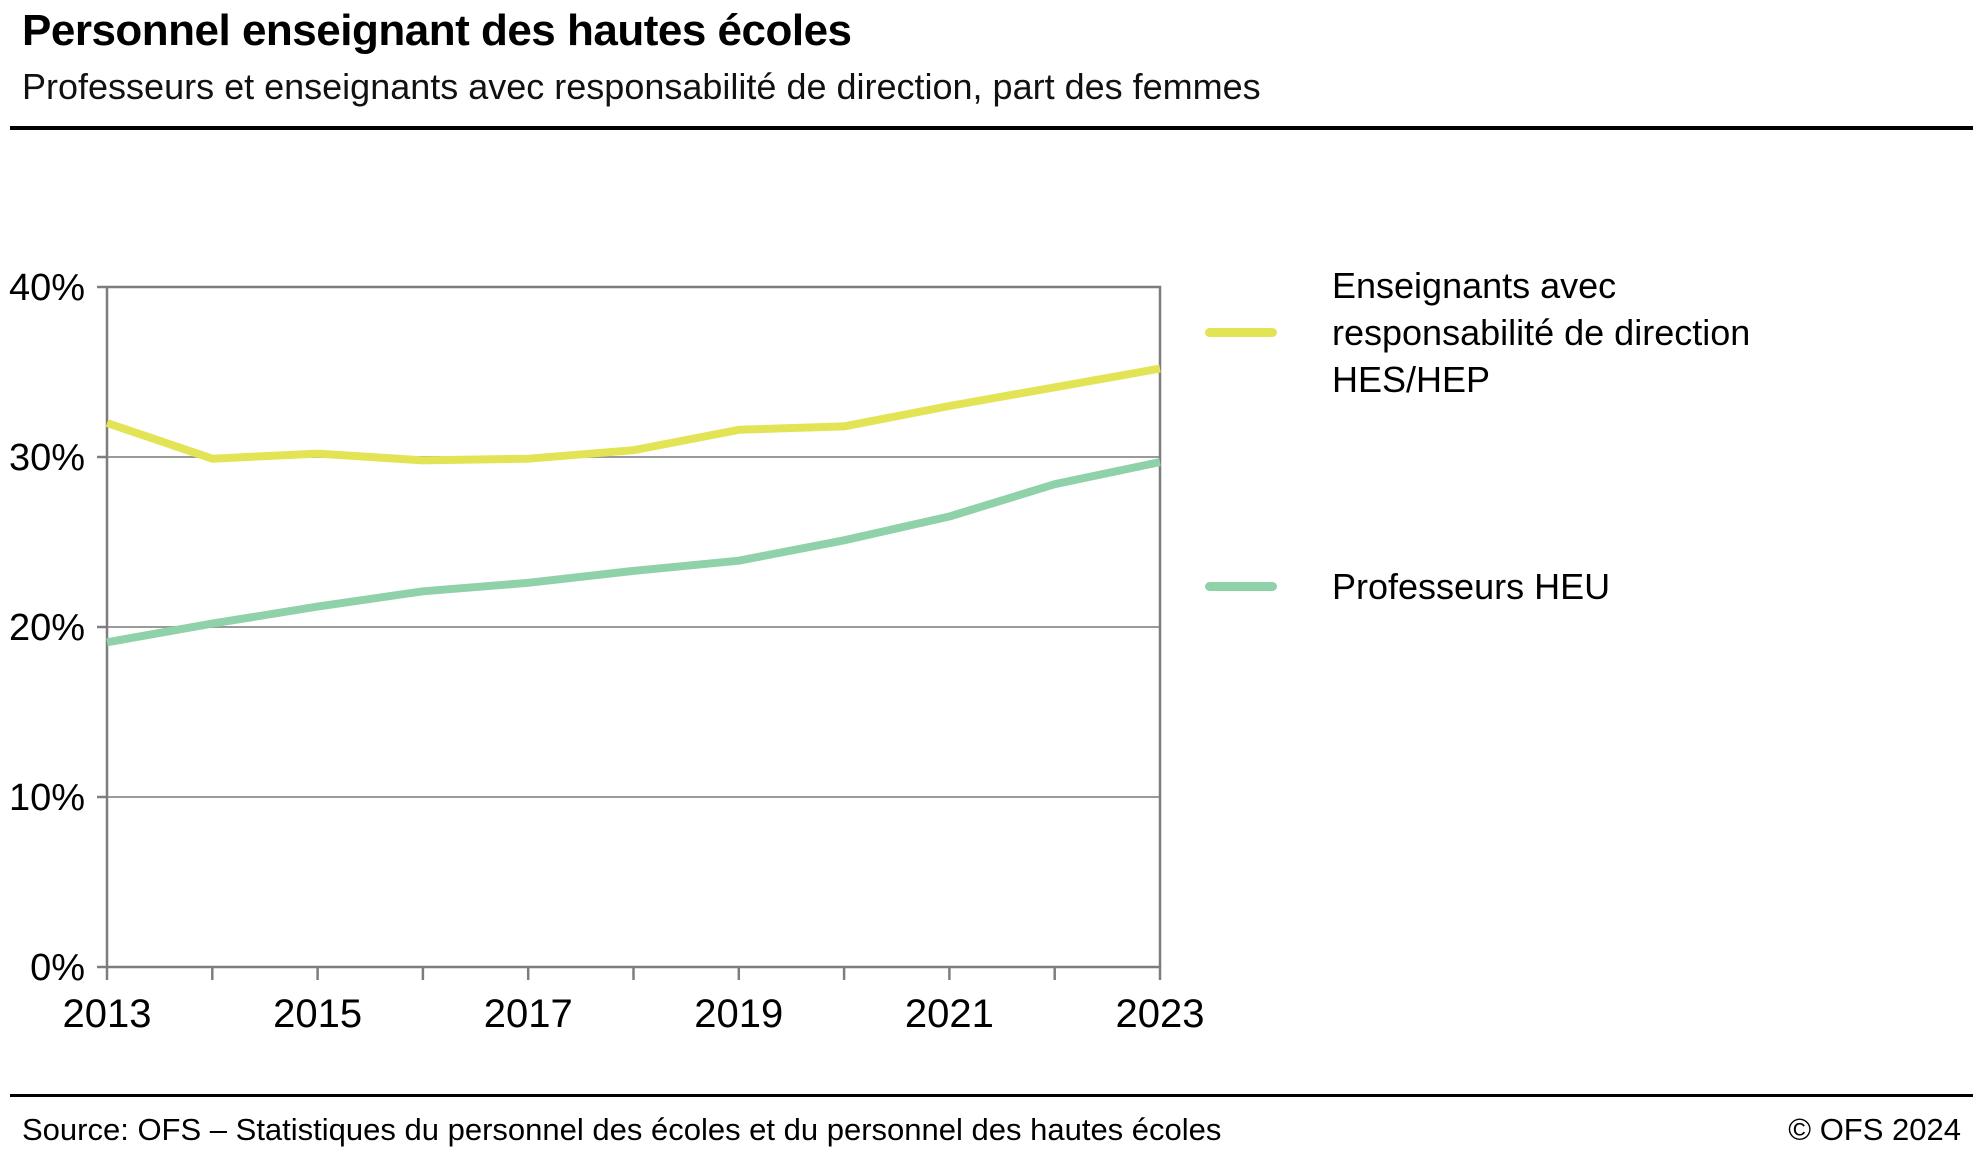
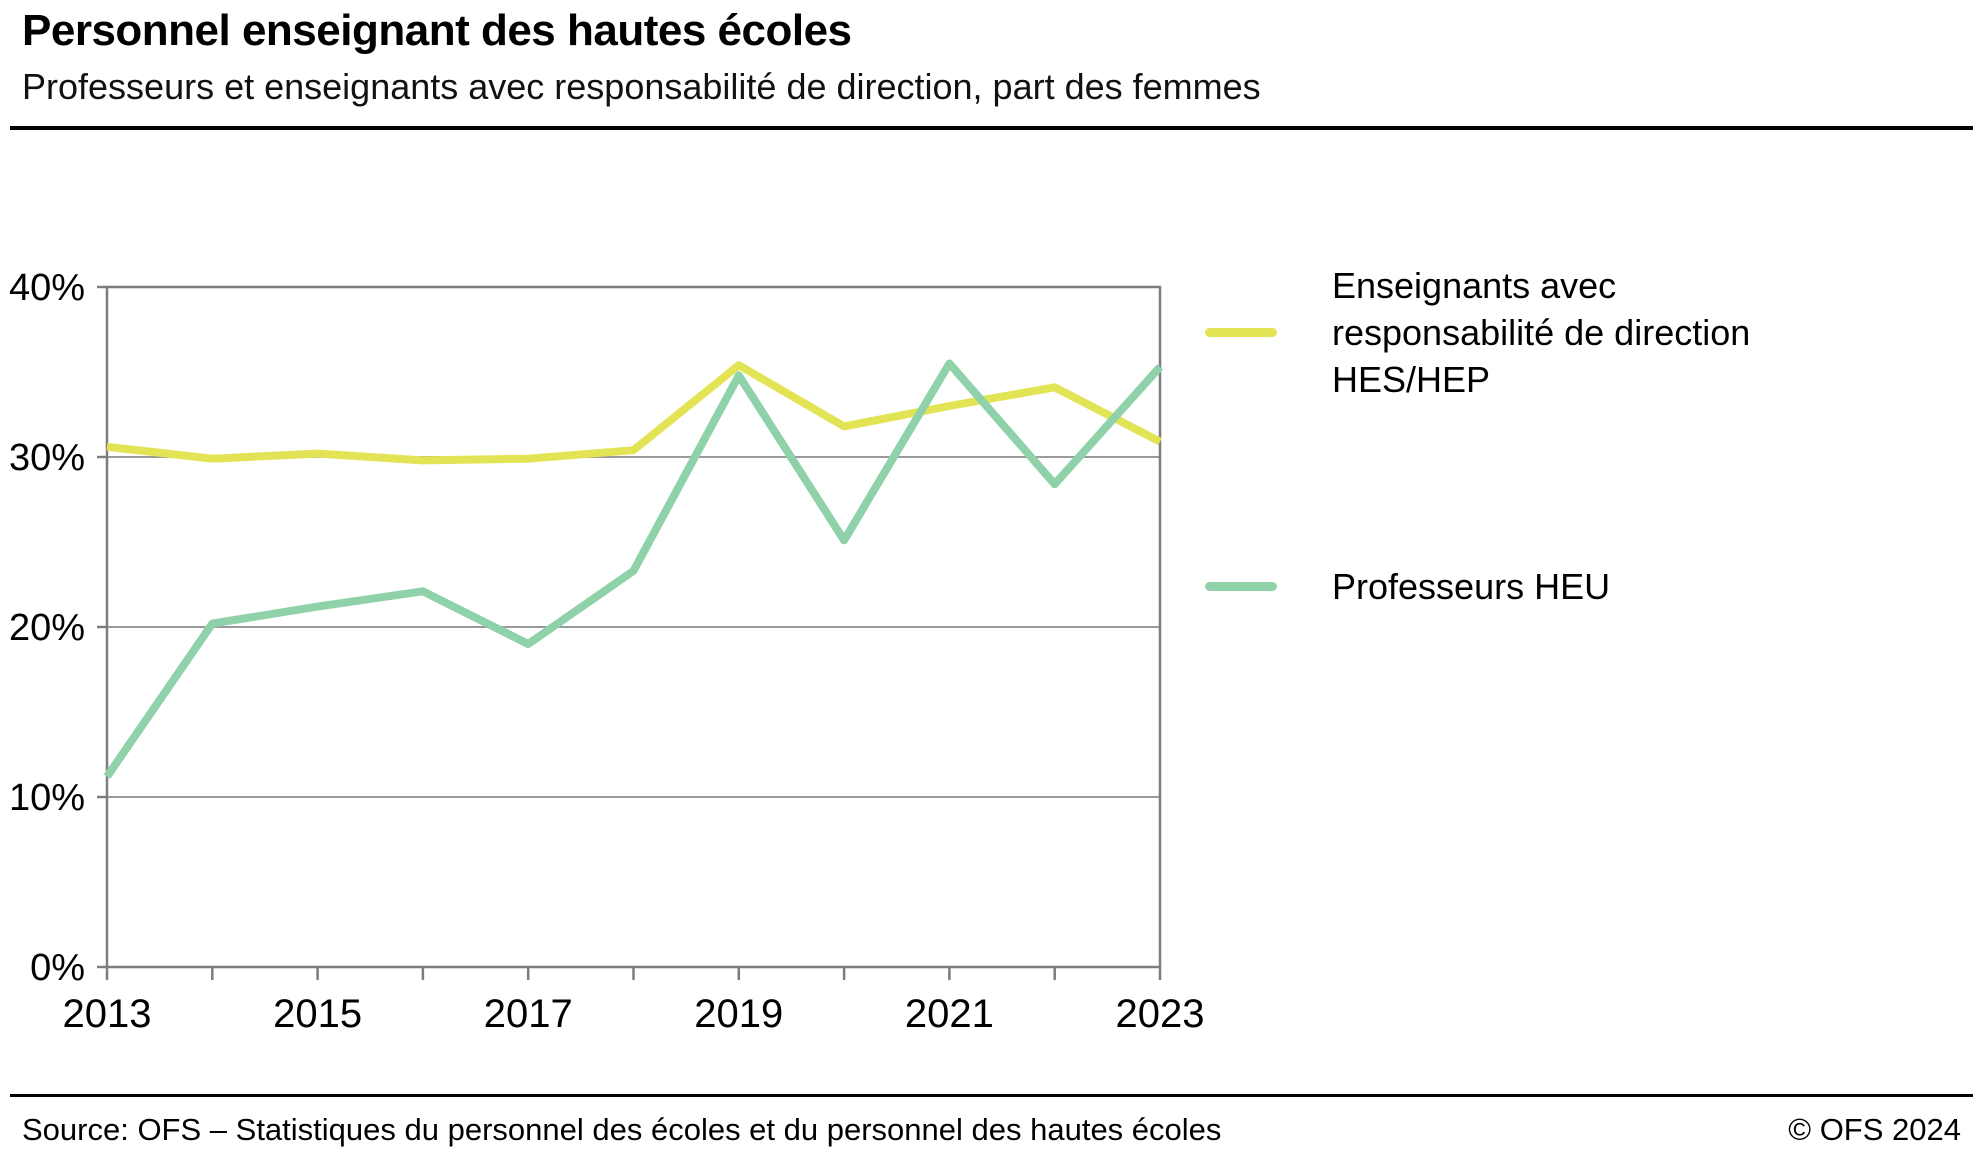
Enseignants avec responsabilité de direction HES/HEP/2013: 32.0% -> 30.6%
Professeurs HEU/2013: 19.1% -> 11.2%
Professeurs HEU/2017: 22.6% -> 19.0%
Enseignants avec responsabilité de direction HES/HEP/2019: 31.6% -> 35.4%
Professeurs HEU/2019: 23.9% -> 34.8%
Professeurs HEU/2021: 26.5% -> 35.5%
Enseignants avec responsabilité de direction HES/HEP/2023: 35.2% -> 30.9%
Professeurs HEU/2023: 29.7% -> 35.3%
